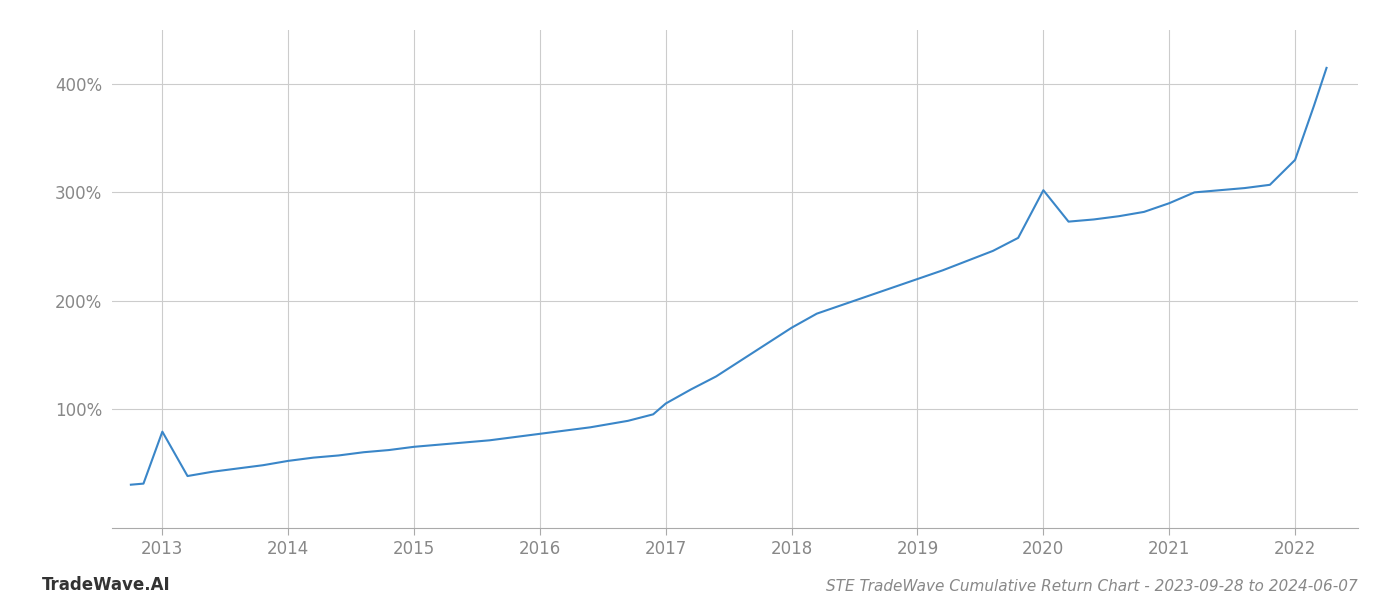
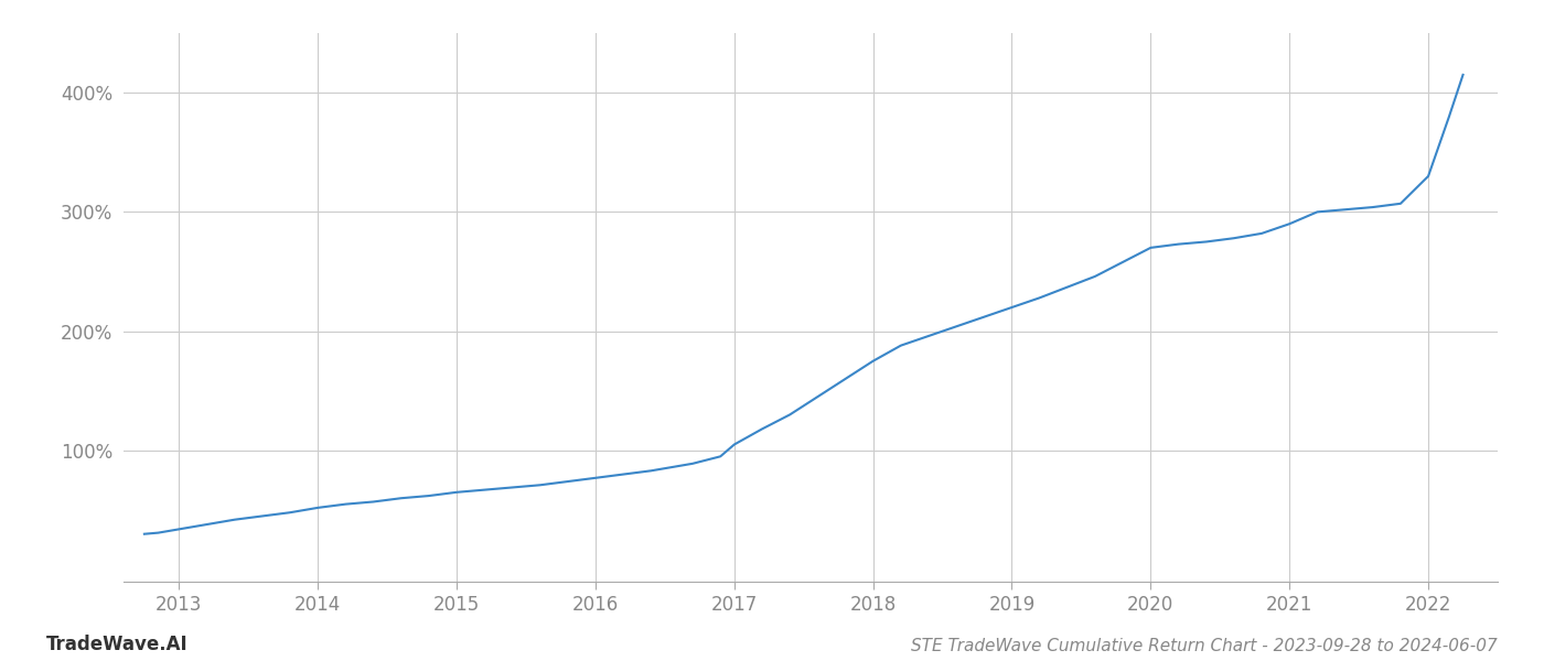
2013: 79% -> 34%
2020: 302% -> 270%
